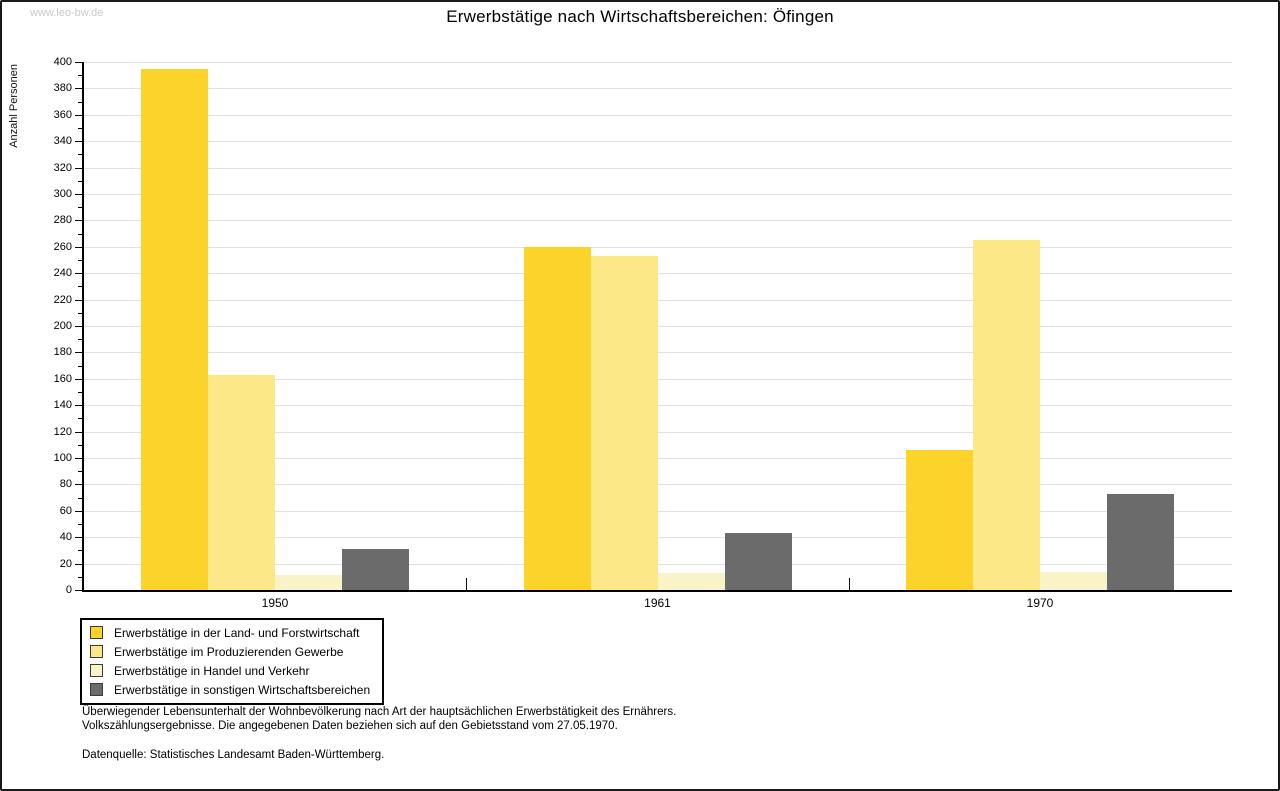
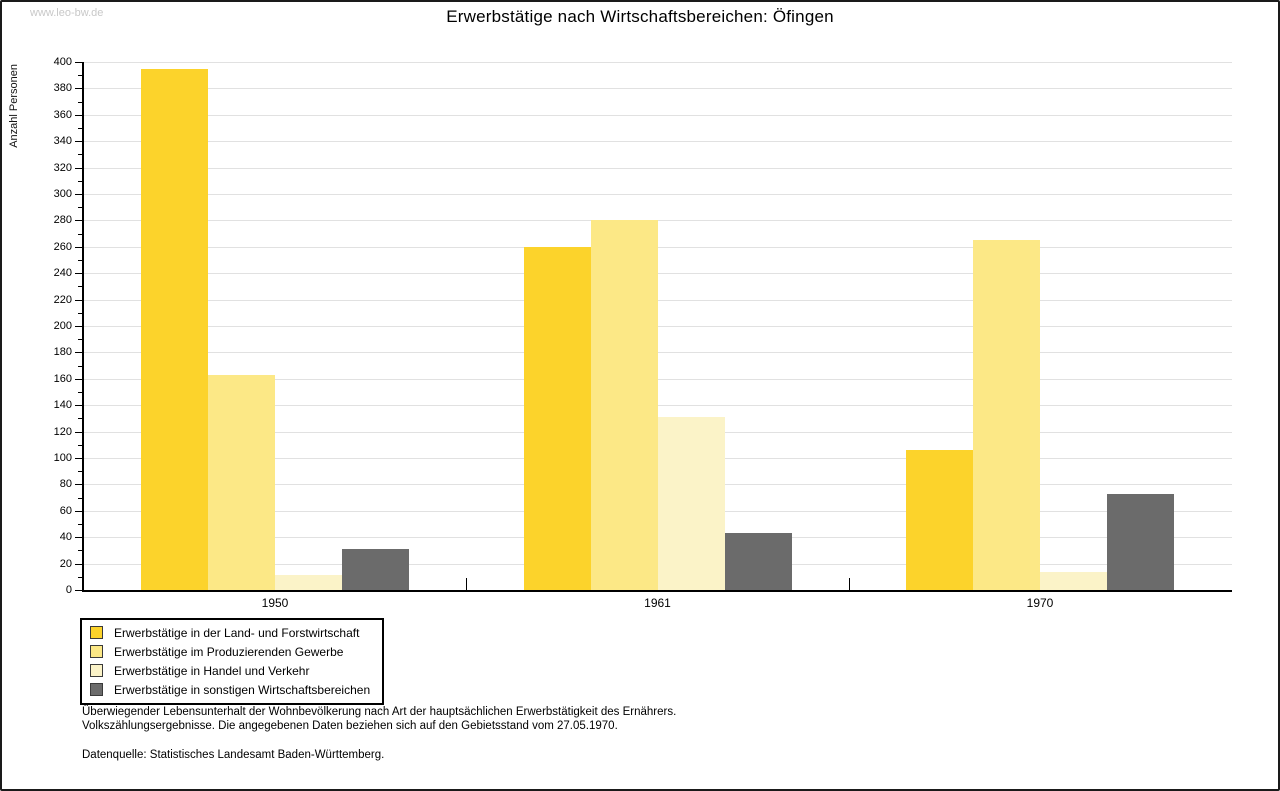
Erwerbstätige im Produzierenden Gewerbe/1961: 253 -> 280
Erwerbstätige in Handel und Verkehr/1961: 13 -> 131
